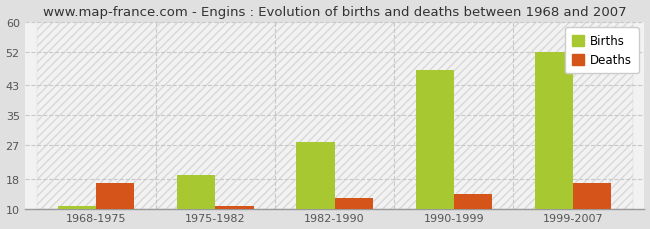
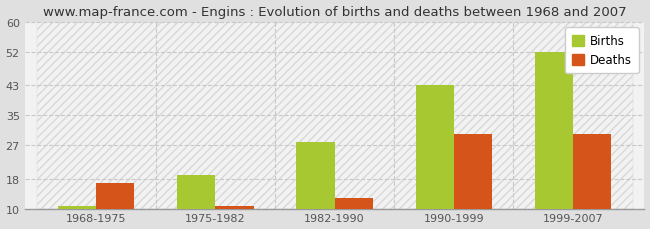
Births/1990-1999: 47 -> 43
Deaths/1990-1999: 14 -> 30
Deaths/1999-2007: 17 -> 30
